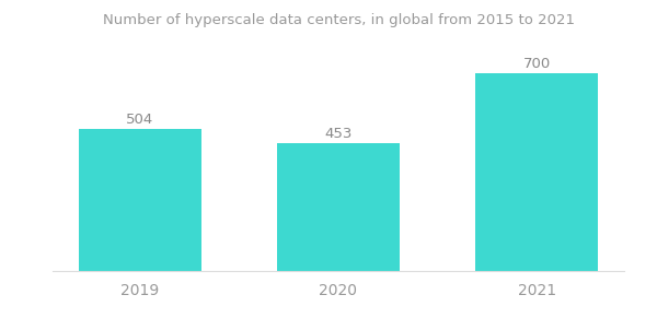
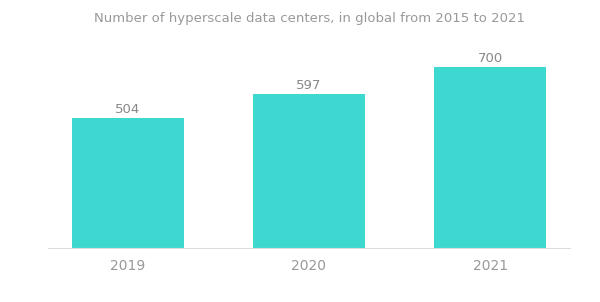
2020: 453 -> 597
